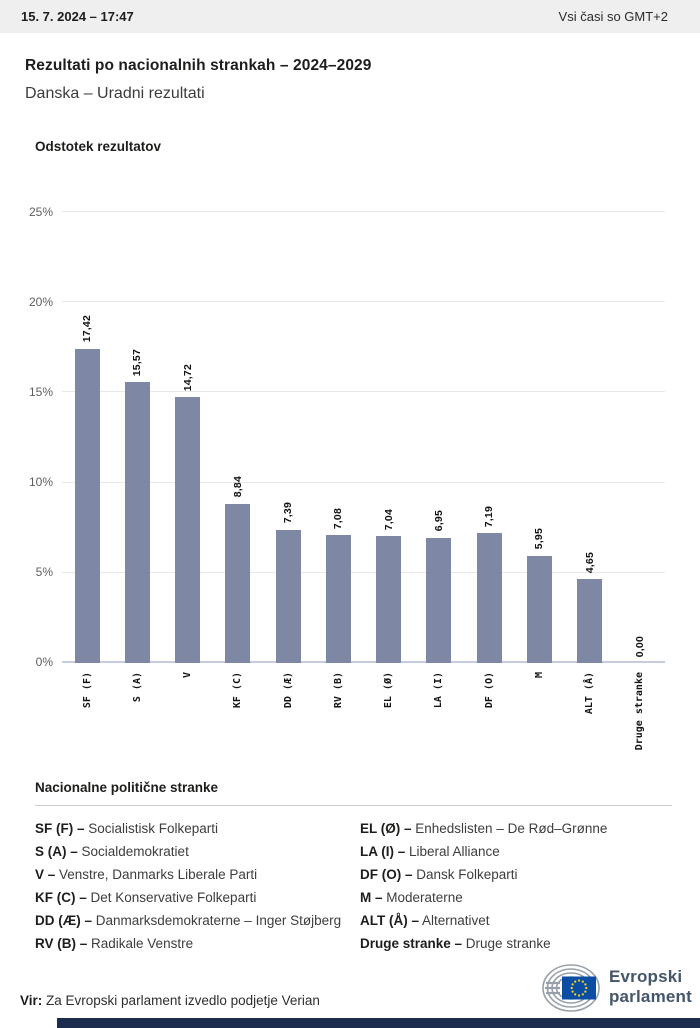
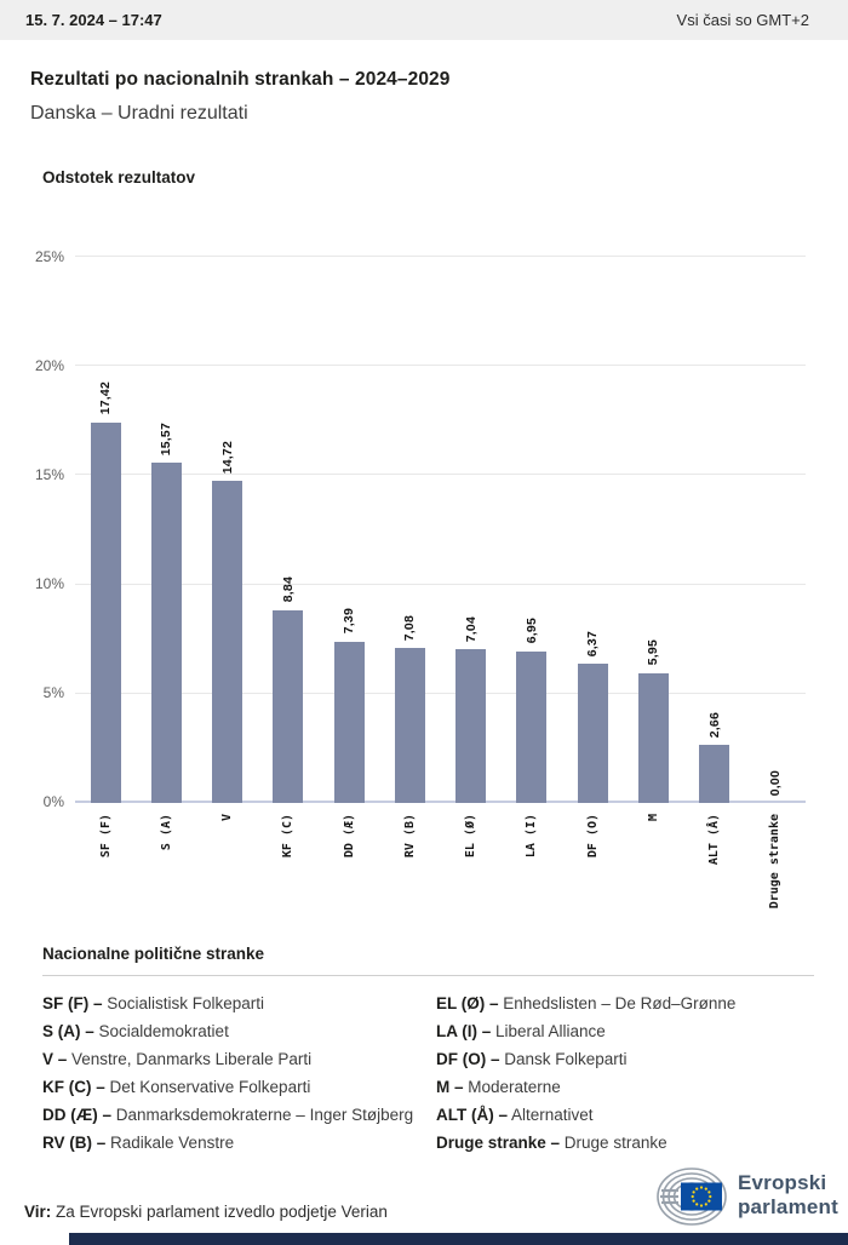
DF (O): 7,19 -> 6,37
ALT (Å): 4,65 -> 2,66
